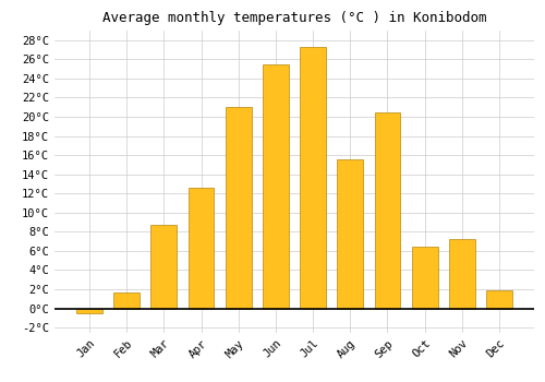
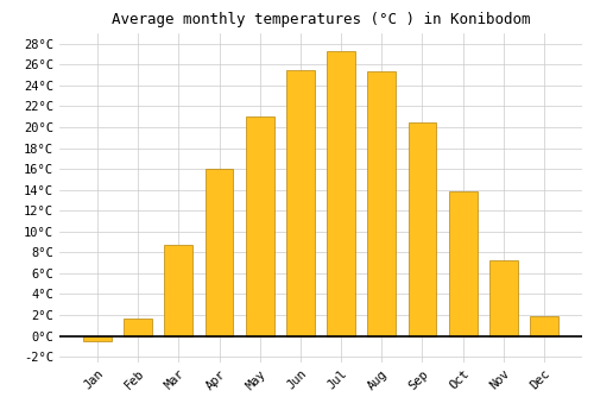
Apr: 12.6°C -> 16.0°C
Aug: 15.6°C -> 25.3°C
Oct: 6.4°C -> 13.8°C
